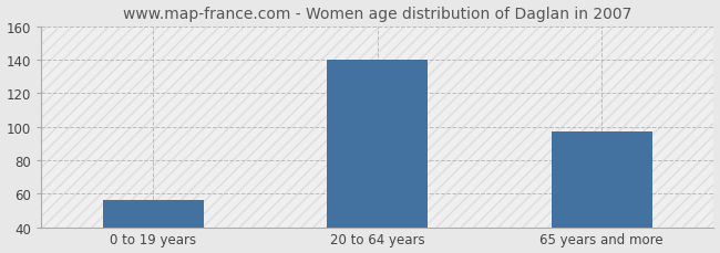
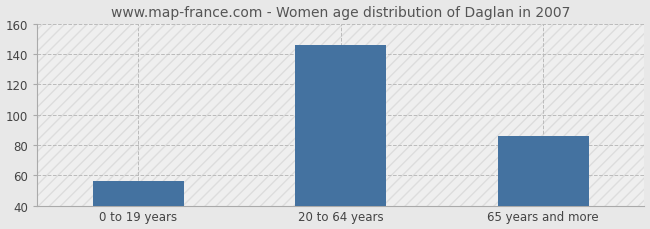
20 to 64 years: 140 -> 146
65 years and more: 97 -> 86
